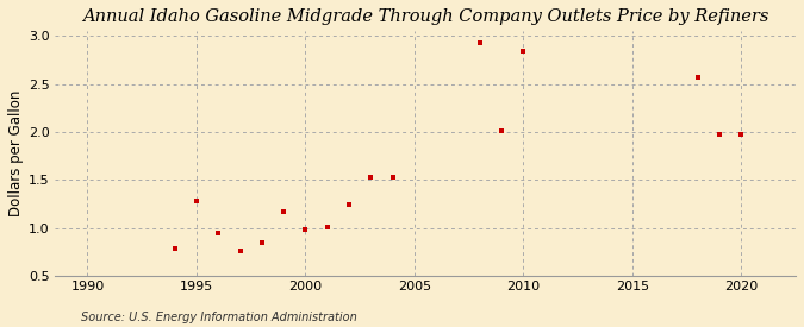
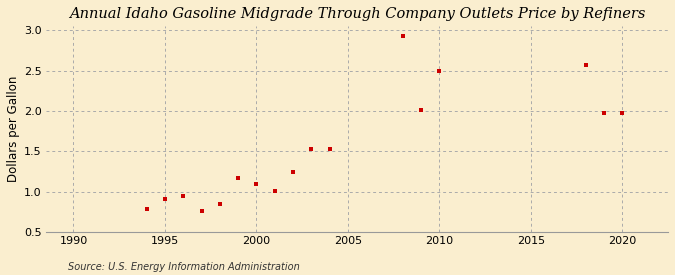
1995: 1.28 -> 0.91
2000: 0.98 -> 1.09
2010: 2.84 -> 2.50
